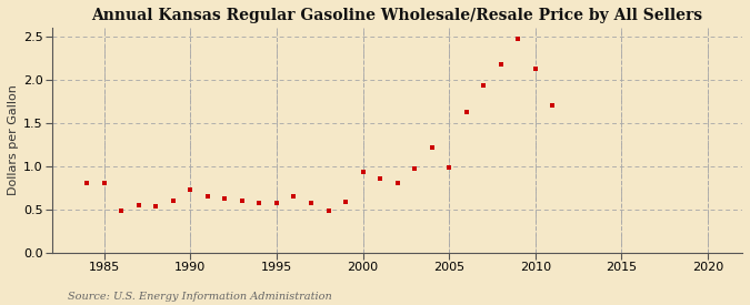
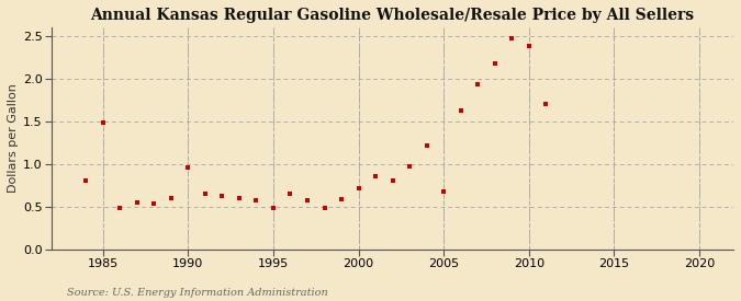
1985: 0.81 -> 1.48
1990: 0.73 -> 0.96
1995: 0.57 -> 0.48
2000: 0.93 -> 0.72
2005: 0.98 -> 0.68
2010: 2.12 -> 2.38
